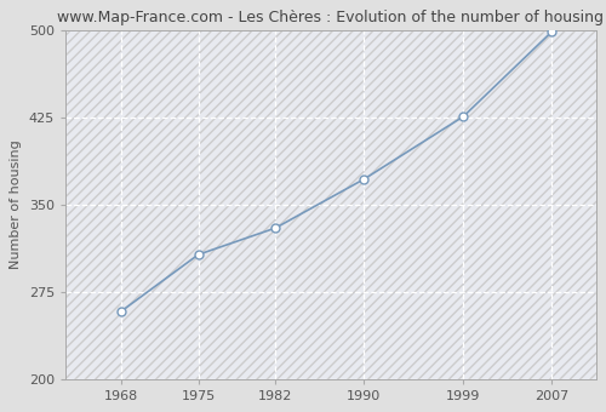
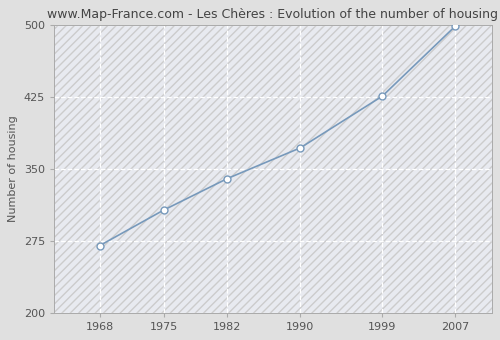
1968: 258 -> 270
1982: 330 -> 340
